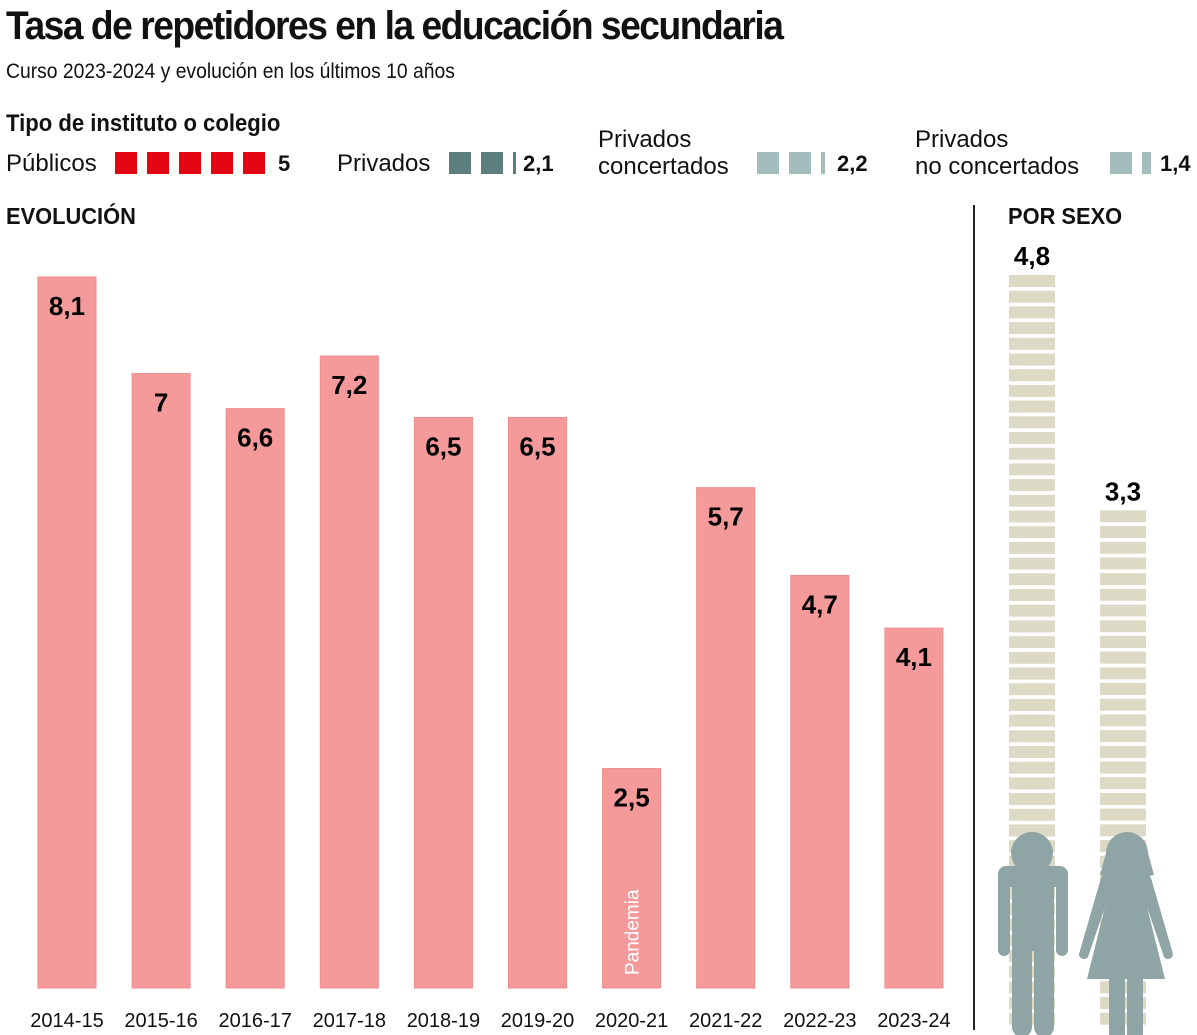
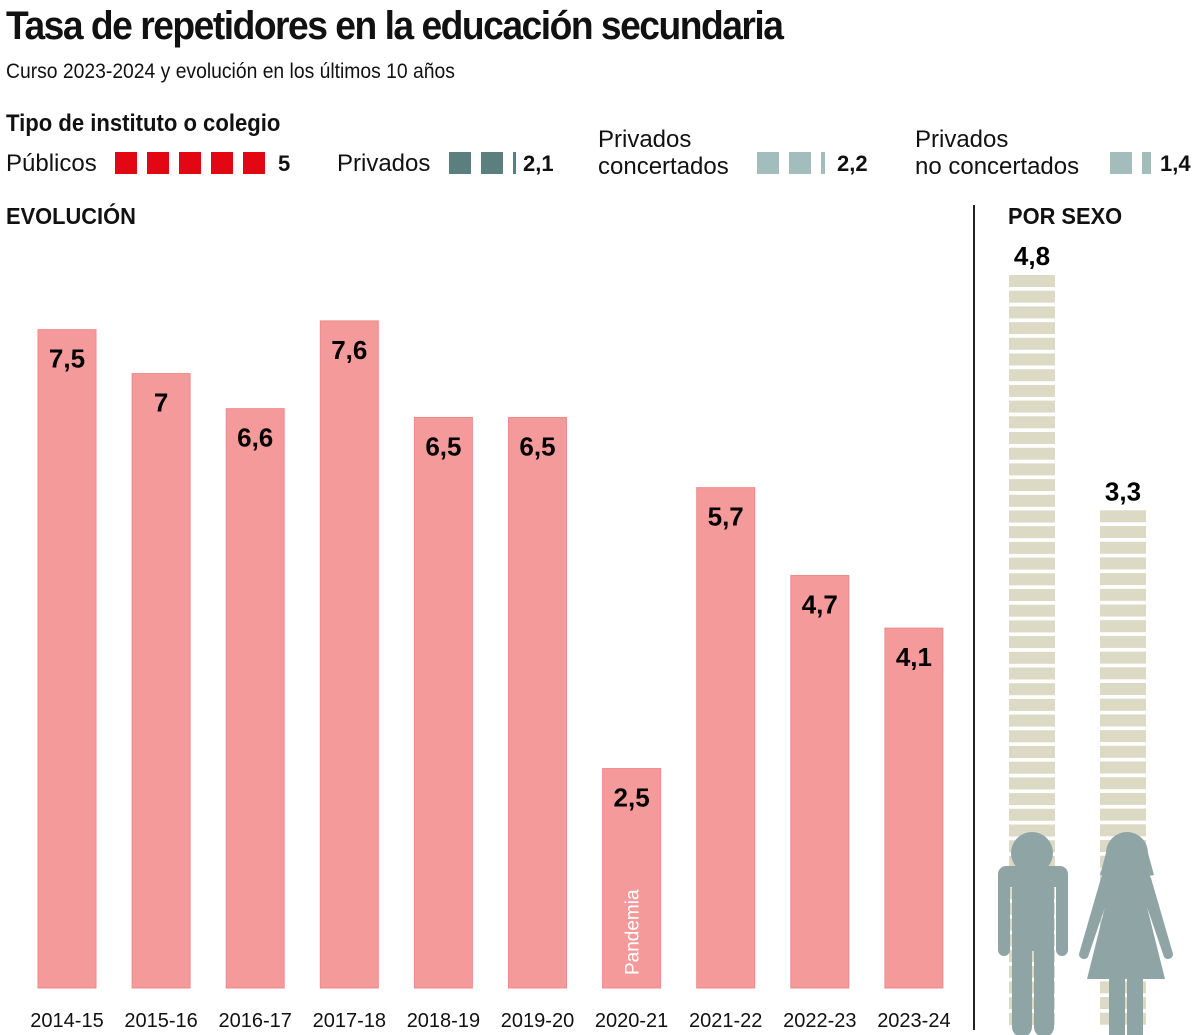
EVOLUCIÓN/2014-15: 8,1 -> 7,5
EVOLUCIÓN/2017-18: 7,2 -> 7,6
